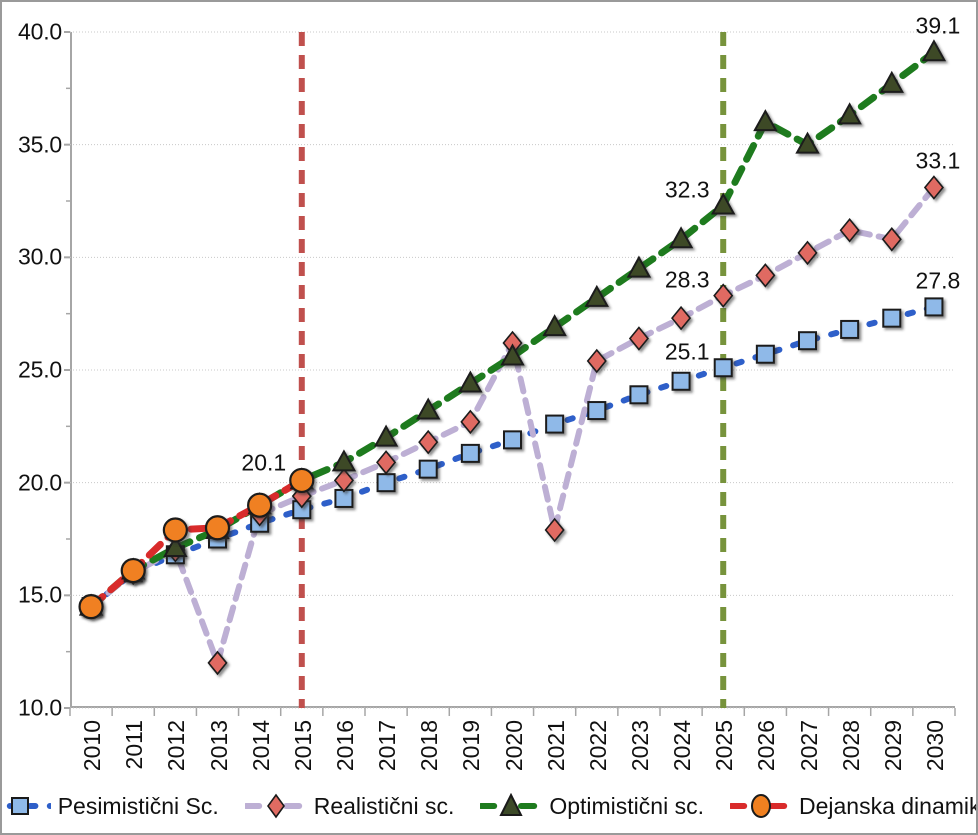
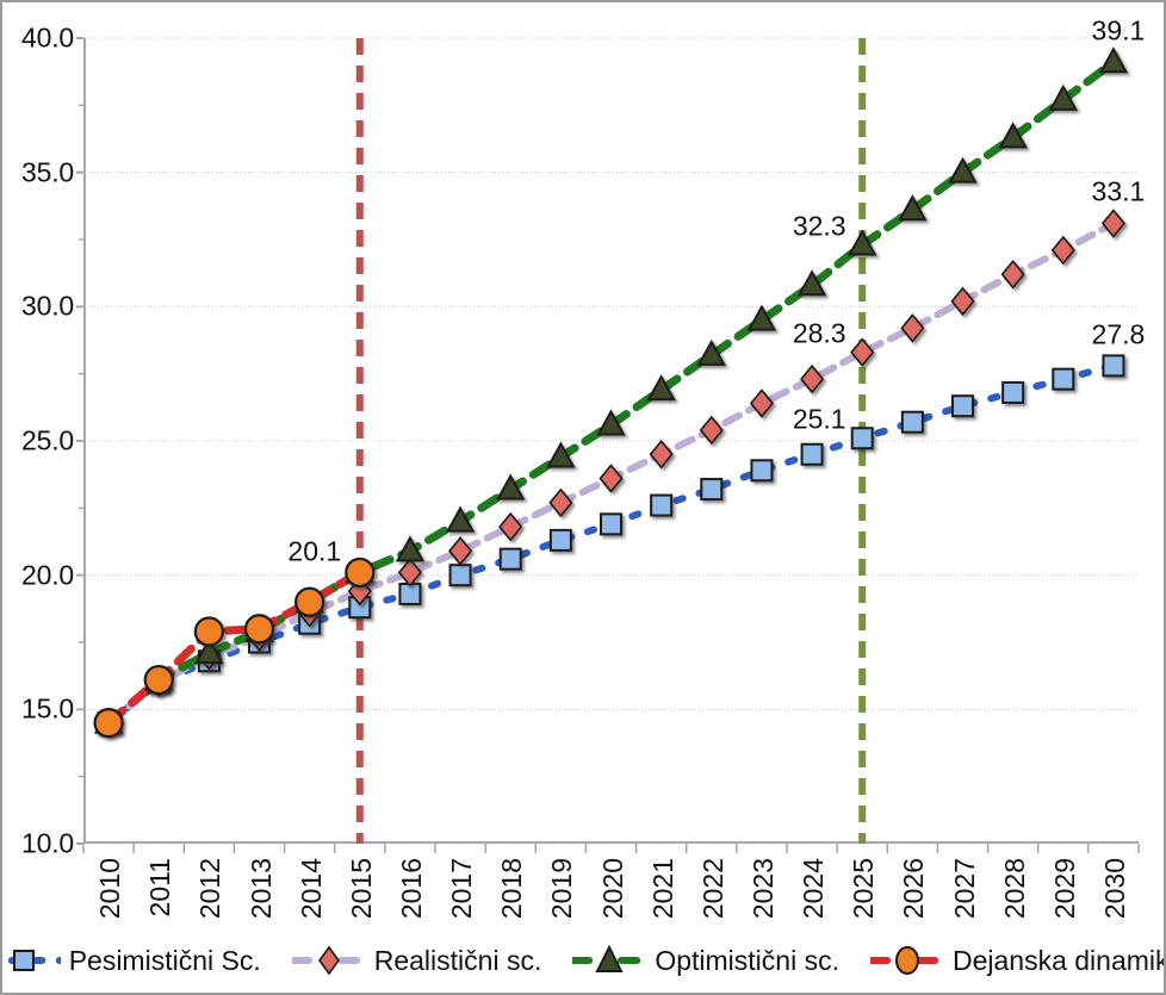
Realistični sc./2013: 12.0 -> 17.7
Realistični sc./2020: 26.2 -> 23.6
Realistični sc./2021: 17.9 -> 24.5
Optimistični sc./2026: 36.0 -> 33.6
Realistični sc./2029: 30.8 -> 32.1
